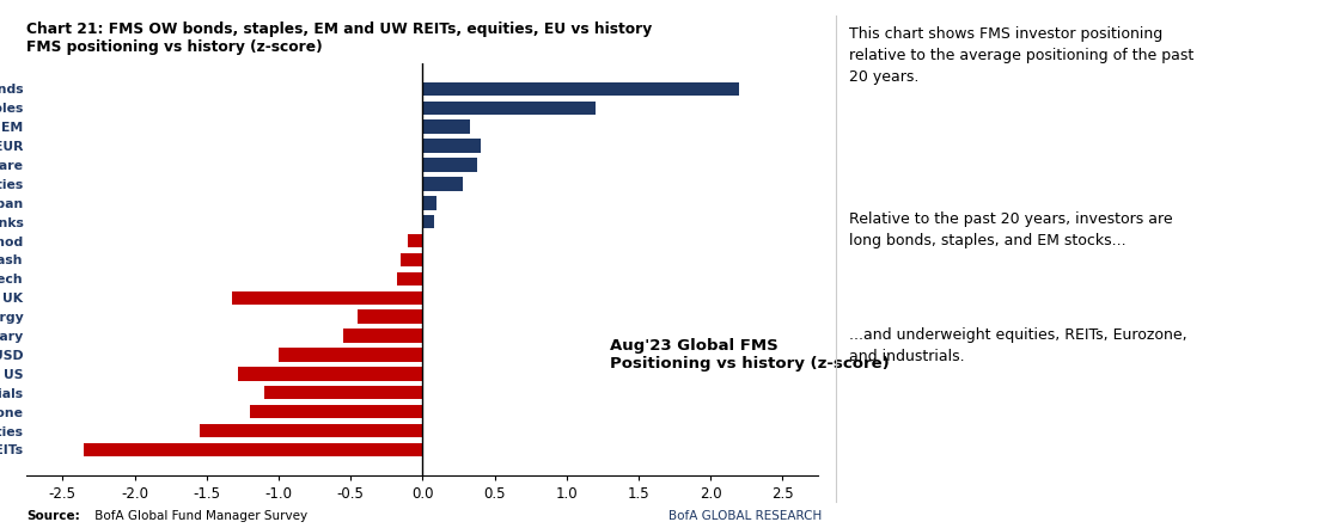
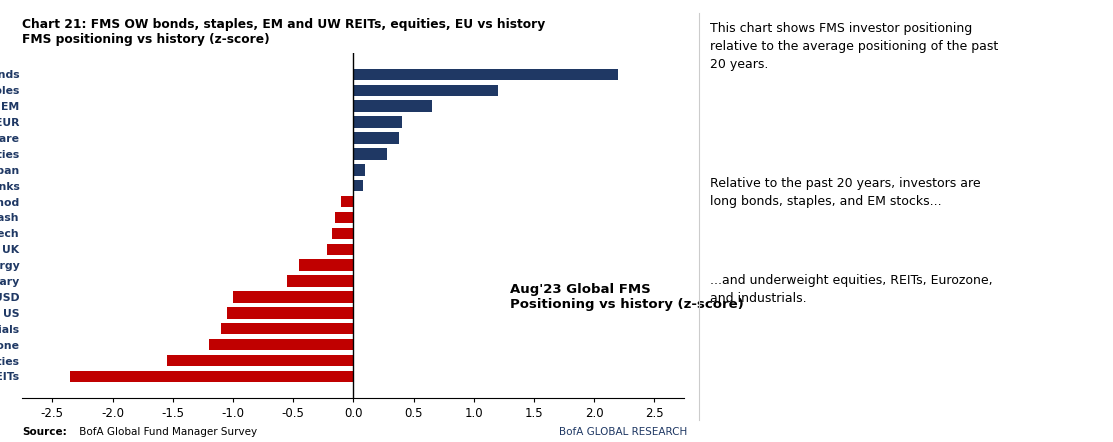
EM: 0.33 -> 0.65
UK: -1.32 -> -0.22
US: -1.28 -> -1.05
